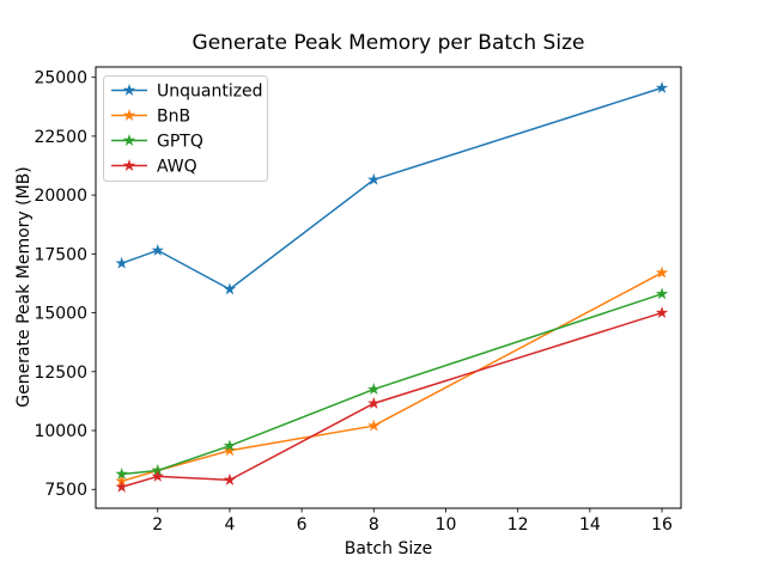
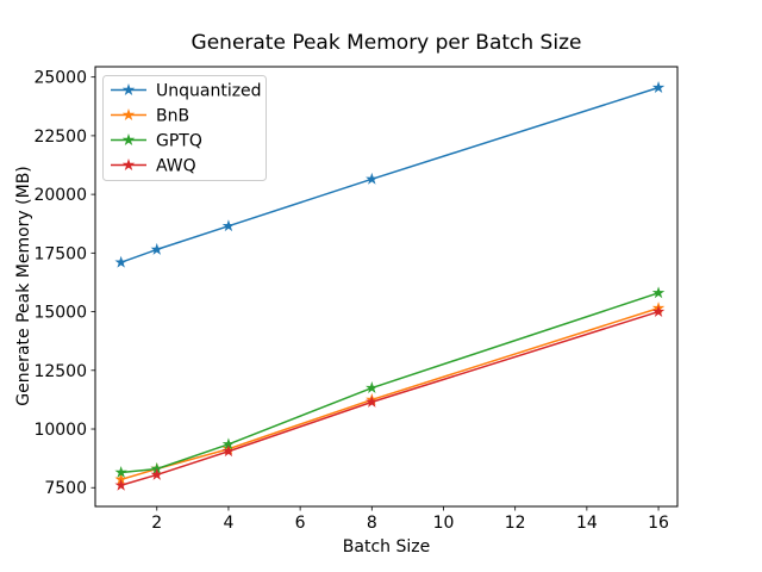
Unquantized/4: 16000 -> 18600
AWQ/4: 7900 -> 9000
BnB/8: 10200 -> 11200
BnB/16: 16700 -> 15200
